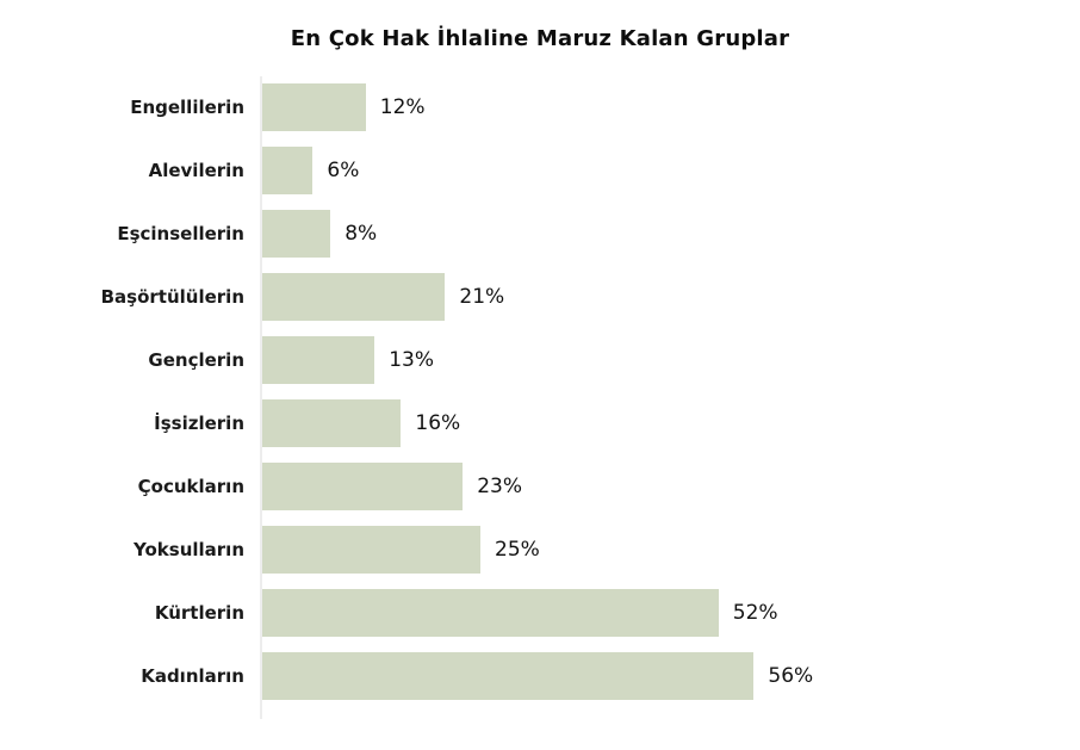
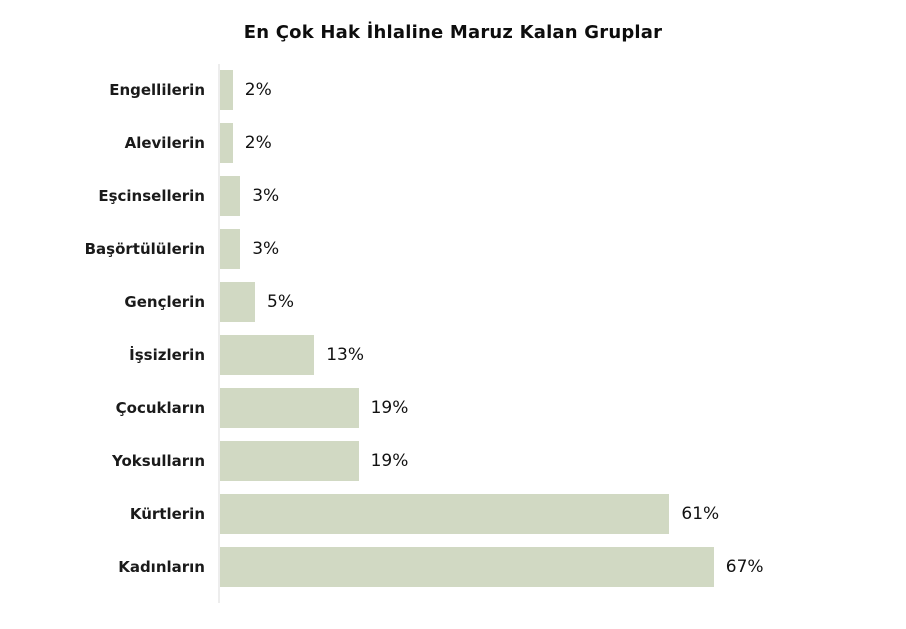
Engellilerin: 12% -> 2%
Alevilerin: 6% -> 2%
Eşcinsellerin: 8% -> 3%
Başörtülülerin: 21% -> 3%
Gençlerin: 13% -> 5%
İşsizlerin: 16% -> 13%
Çocukların: 23% -> 19%
Yoksulların: 25% -> 19%
Kürtlerin: 52% -> 61%
Kadınların: 56% -> 67%
